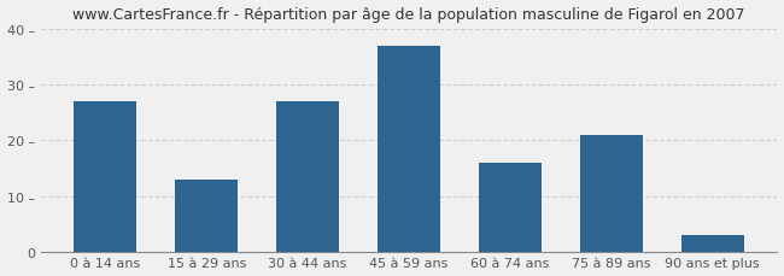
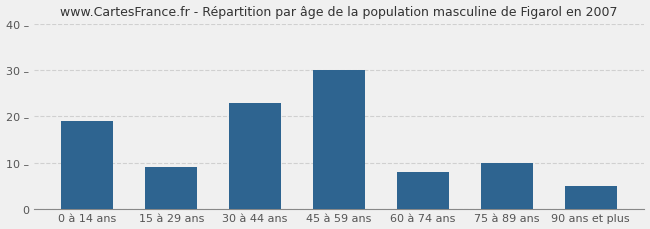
0 à 14 ans: 27 – -> 19 –
15 à 29 ans: 13 – -> 9 –
30 à 44 ans: 27 – -> 23 –
45 à 59 ans: 37 – -> 30 –
60 à 74 ans: 16 – -> 8 –
75 à 89 ans: 21 – -> 10 –
90 ans et plus: 3 – -> 5 –
